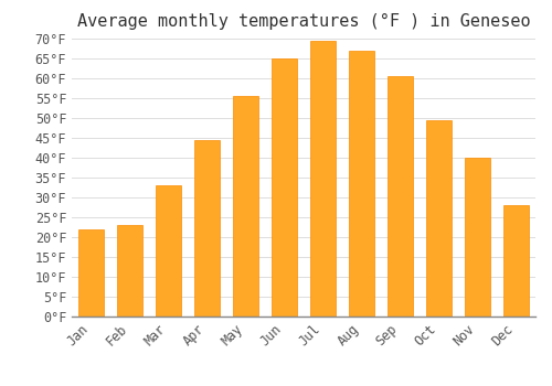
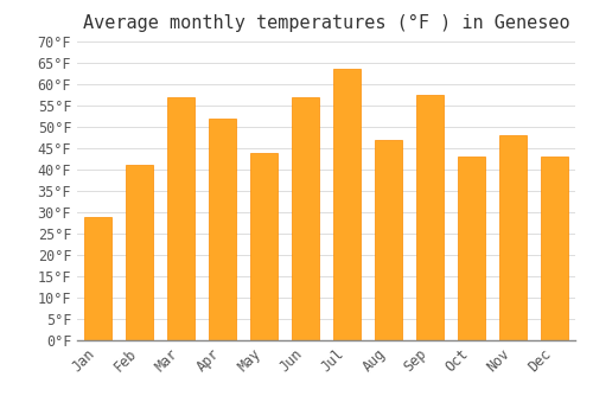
Jan: 22.0°F -> 29.0°F
Feb: 23.0°F -> 41.0°F
Mar: 33.0°F -> 57.0°F
Apr: 44.5°F -> 52.0°F
May: 55.5°F -> 44.0°F
Jun: 65.0°F -> 57.0°F
Jul: 69.5°F -> 63.5°F
Aug: 67.0°F -> 47.0°F
Sep: 60.5°F -> 57.5°F
Oct: 49.5°F -> 43.0°F
Nov: 40.0°F -> 48.0°F
Dec: 28.0°F -> 43.0°F
